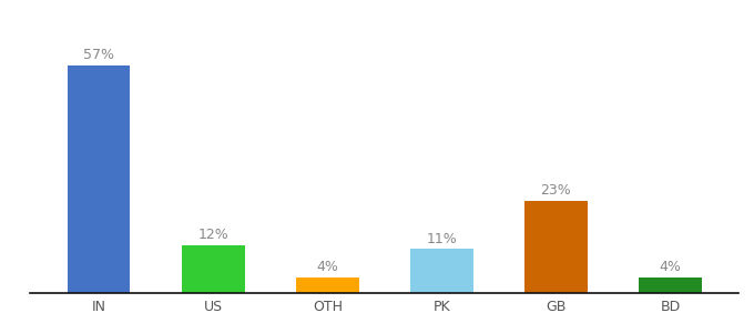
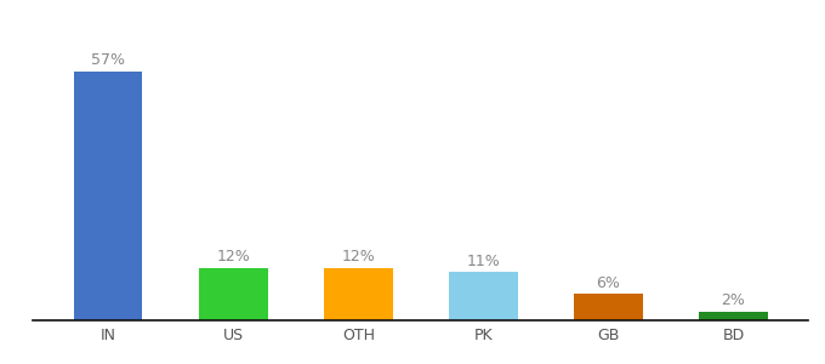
OTH: 4% -> 12%
GB: 23% -> 6%
BD: 4% -> 2%
